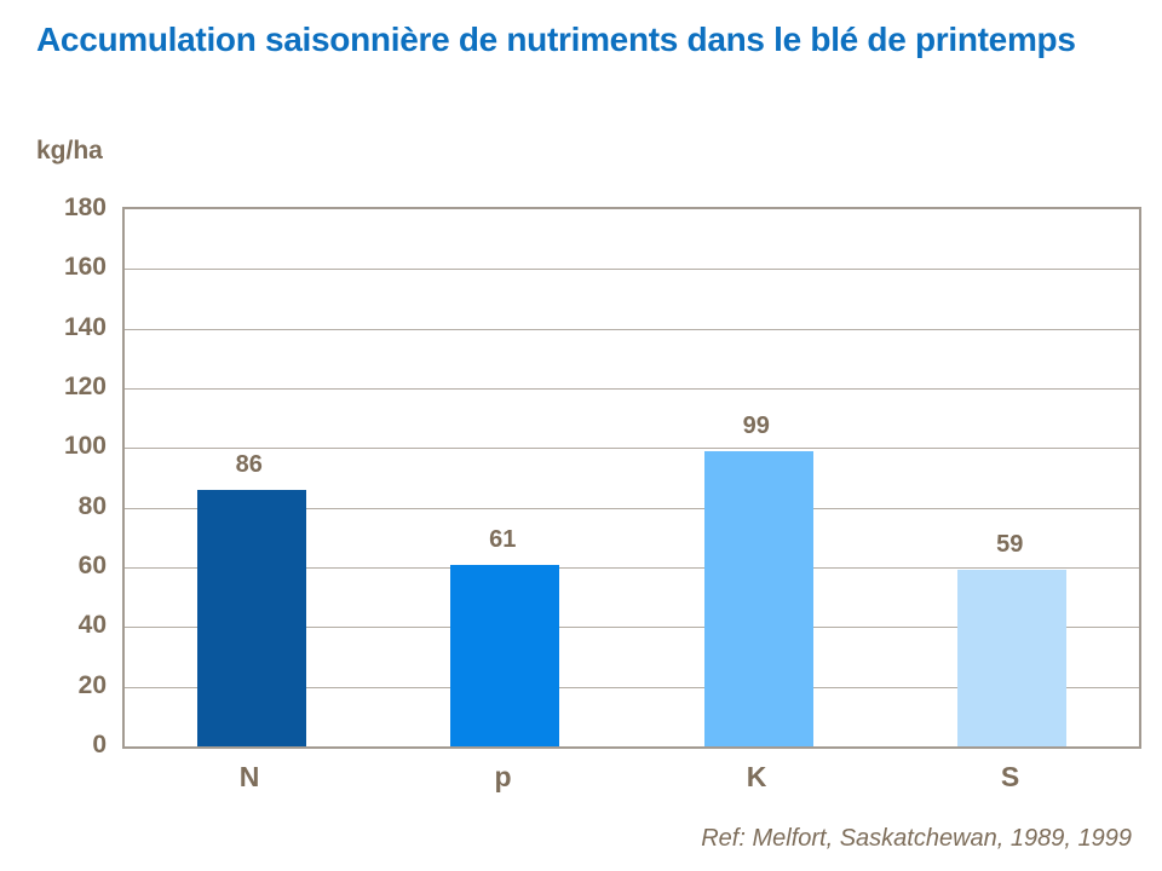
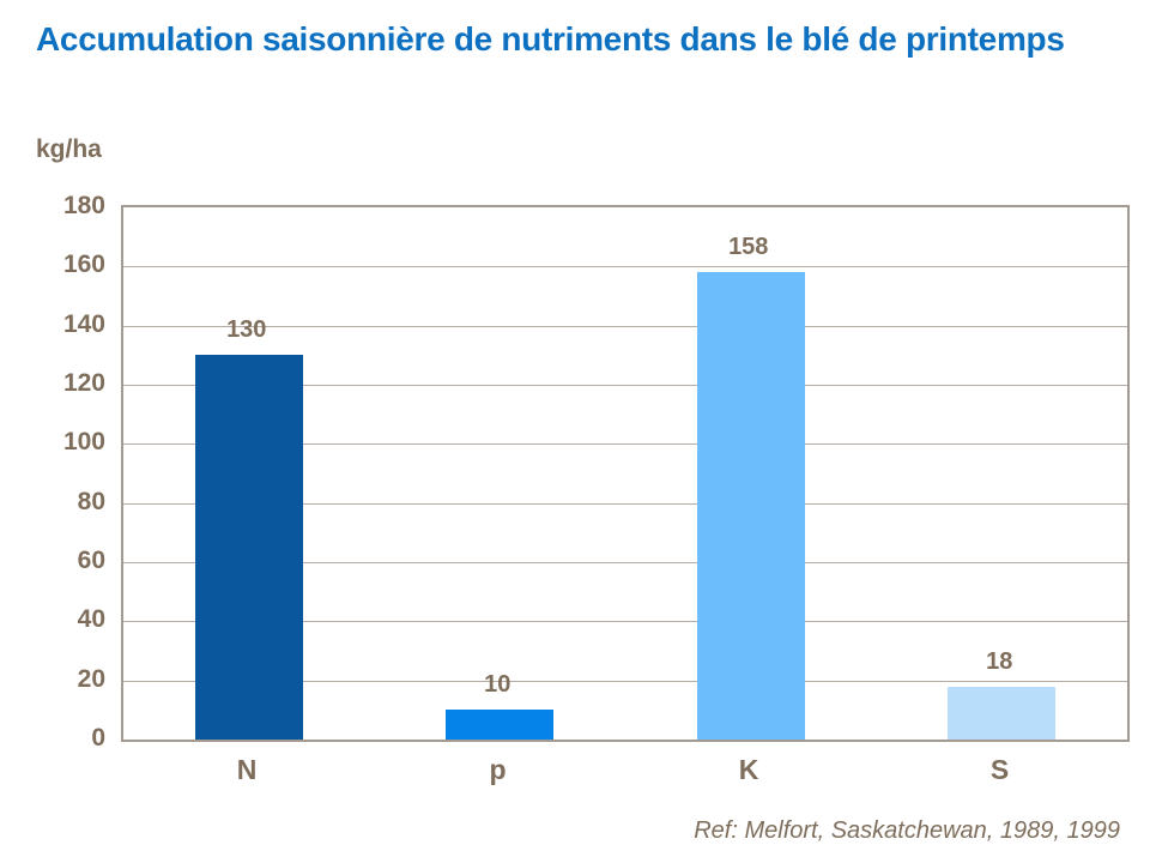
N: 86 -> 130
p: 61 -> 10
K: 99 -> 158
S: 59 -> 18
